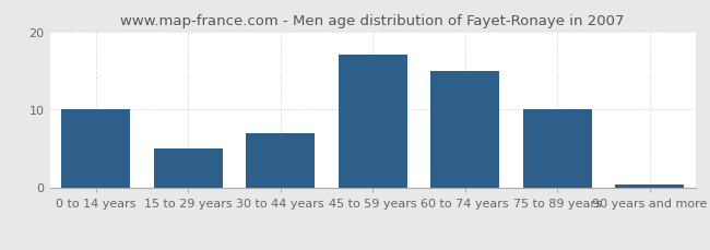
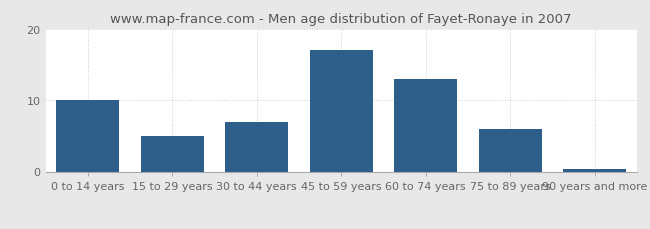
60 to 74 years: 15.0 -> 13.0
75 to 89 years: 10.0 -> 6.0
